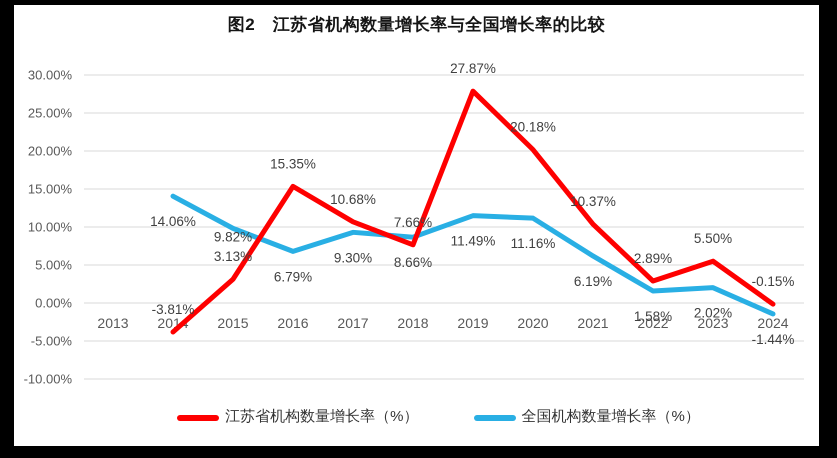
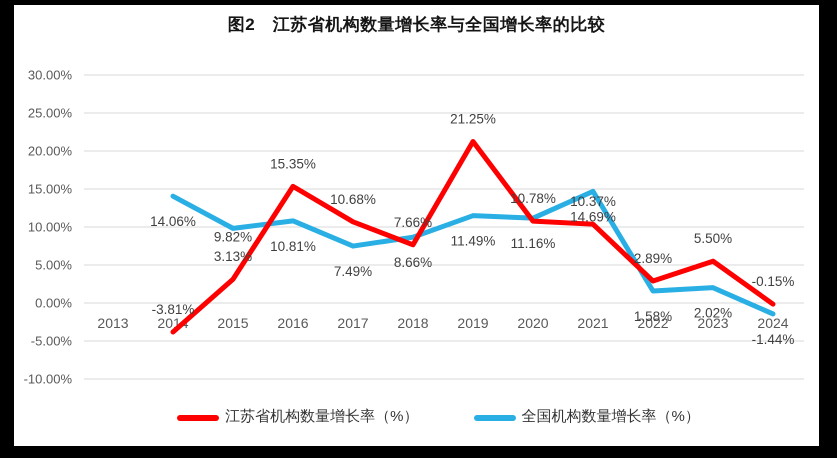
全国机构数量增长率（%）/2016: 6.79% -> 10.81%
全国机构数量增长率（%）/2017: 9.30% -> 7.49%
江苏省机构数量增长率（%）/2019: 27.87% -> 21.25%
江苏省机构数量增长率（%）/2020: 20.18% -> 10.78%
全国机构数量增长率（%）/2021: 6.19% -> 14.69%
